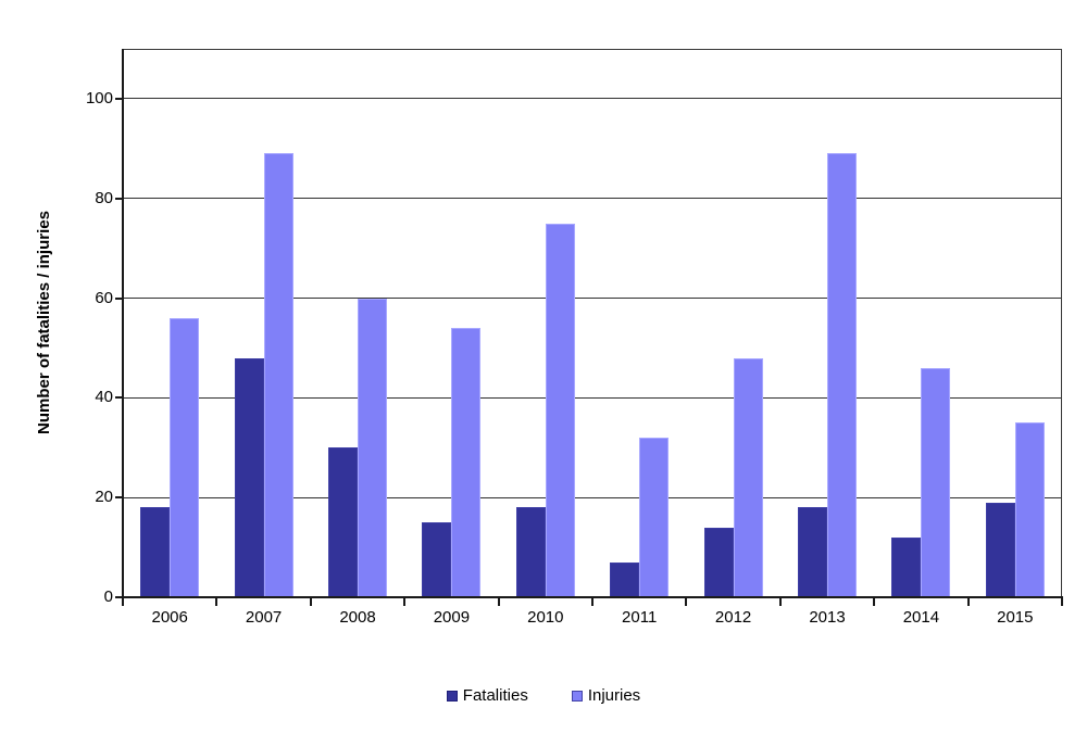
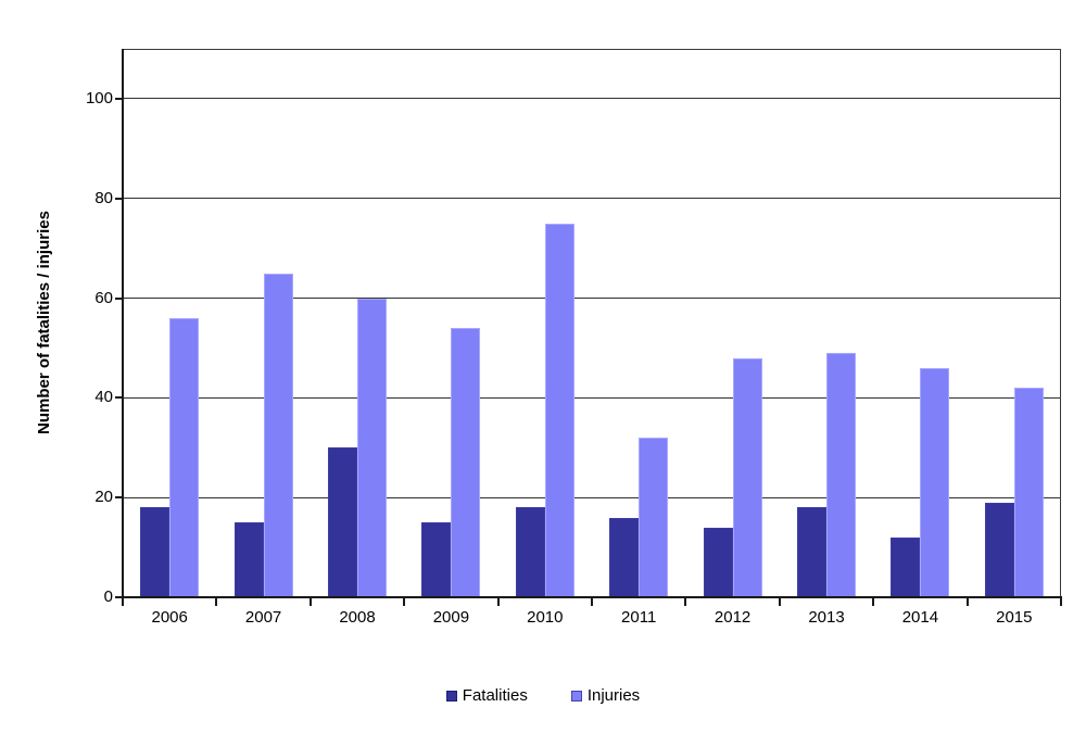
Fatalities/2007: 48 -> 15
Injuries/2007: 89 -> 65
Fatalities/2011: 7 -> 16
Injuries/2013: 89 -> 49
Injuries/2015: 35 -> 42
